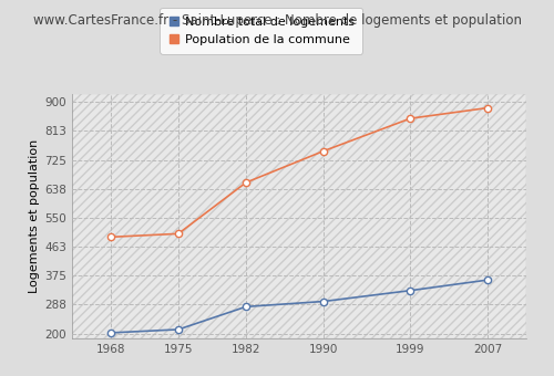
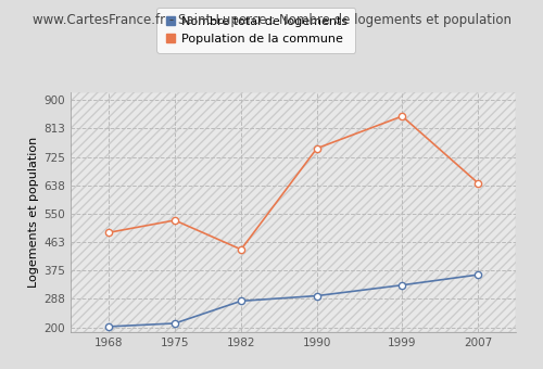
Population de la commune/1975: 502 -> 530
Population de la commune/1982: 657 -> 440
Population de la commune/2007: 883 -> 645
